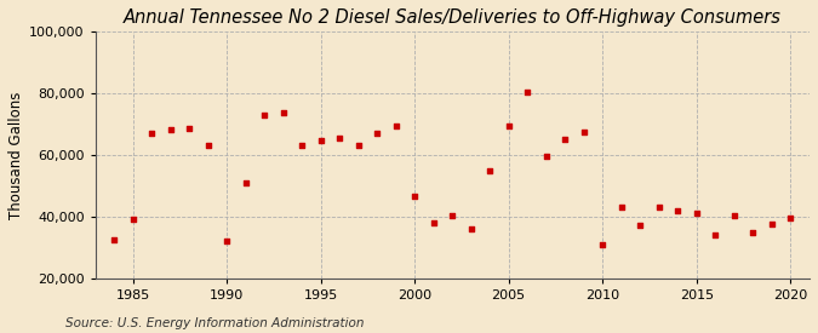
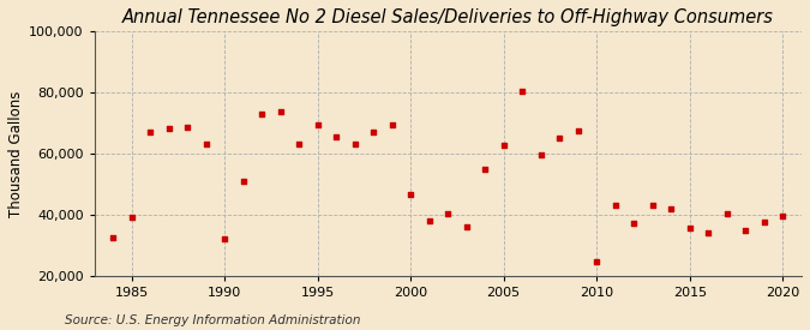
1995: 64,500 -> 69,500
2005: 69,500 -> 62,500
2010: 31,000 -> 24,500
2015: 41,000 -> 35,500
